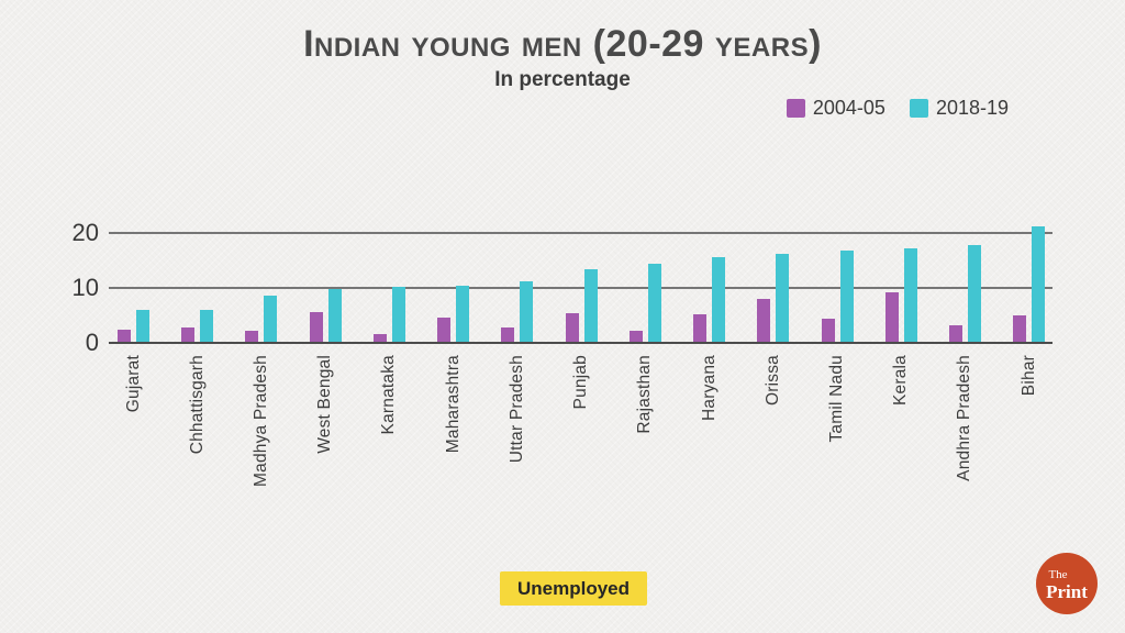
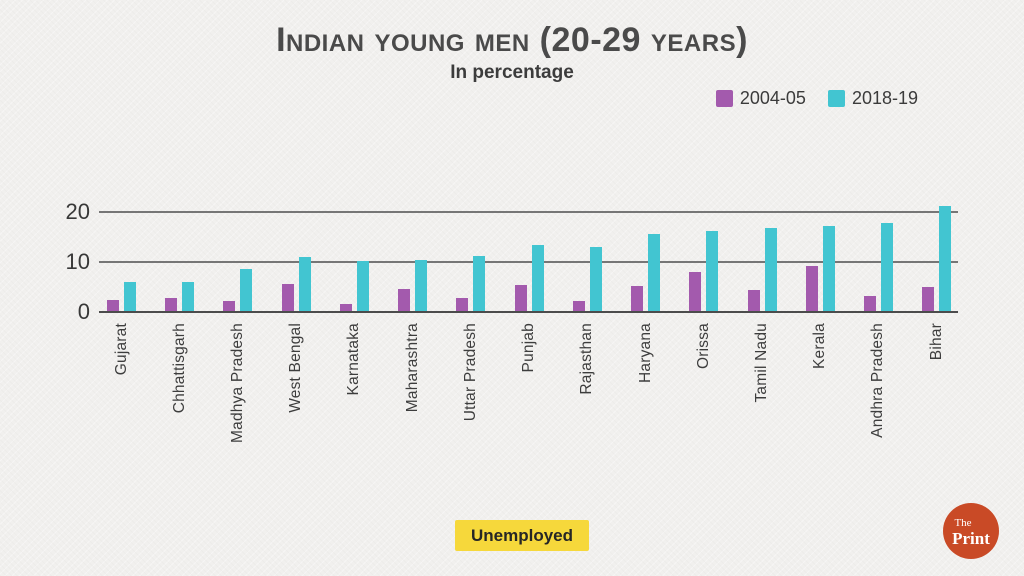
2018-19/West Bengal: 10 -> 11
2018-19/Rajasthan: 14 -> 13
